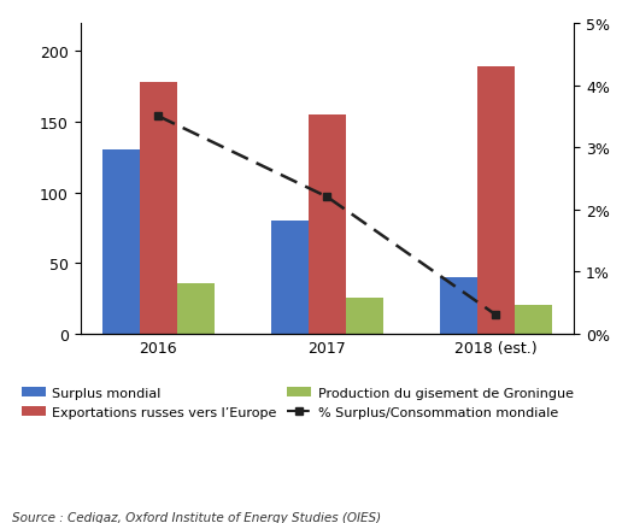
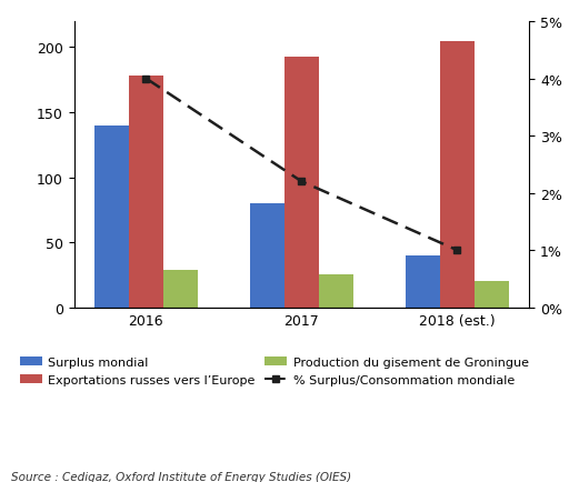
Surplus mondial/2016: 130 -> 140
% Surplus/Consommation mondiale/2016: 3.5% -> 4.0%
Production du gisement de Groningue/2016: 36 -> 29
Exportations russes vers l’Europe/2017: 155 -> 193
Exportations russes vers l’Europe/2018 (est.): 189 -> 205
% Surplus/Consommation mondiale/2018 (est.): 0.3% -> 1.0%
